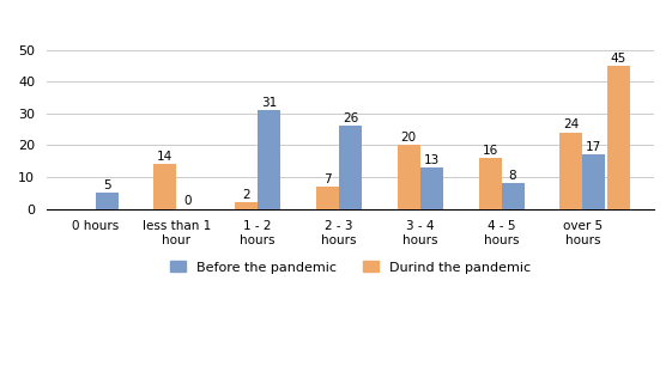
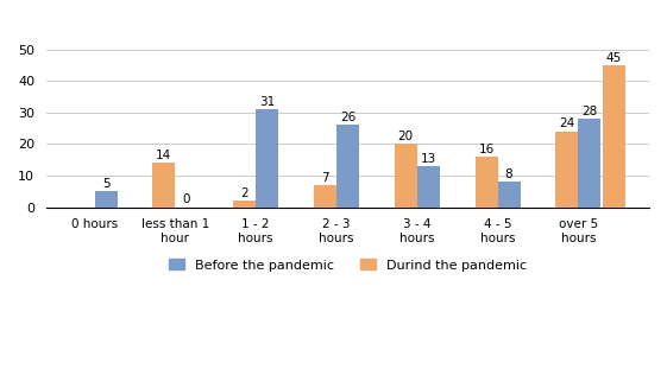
Before the pandemic/over 5 hours: 17 -> 28
